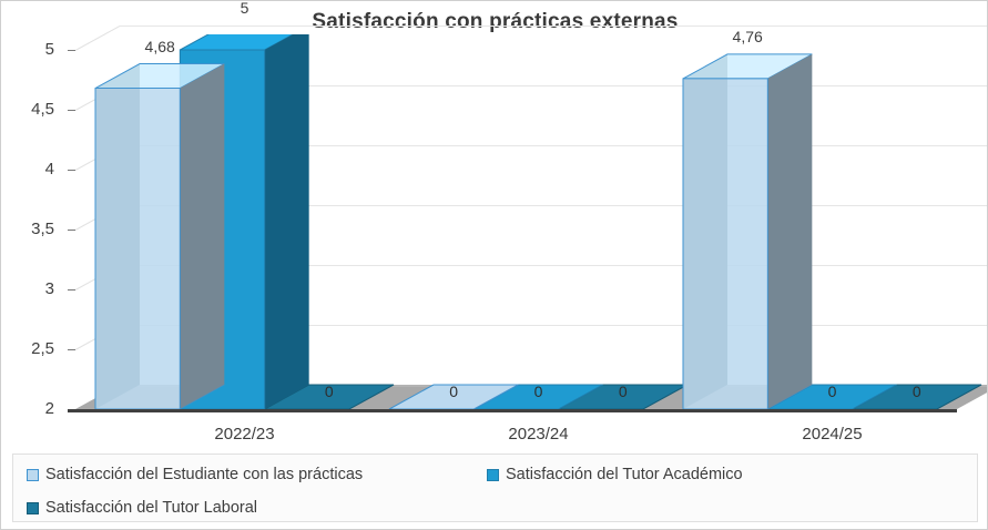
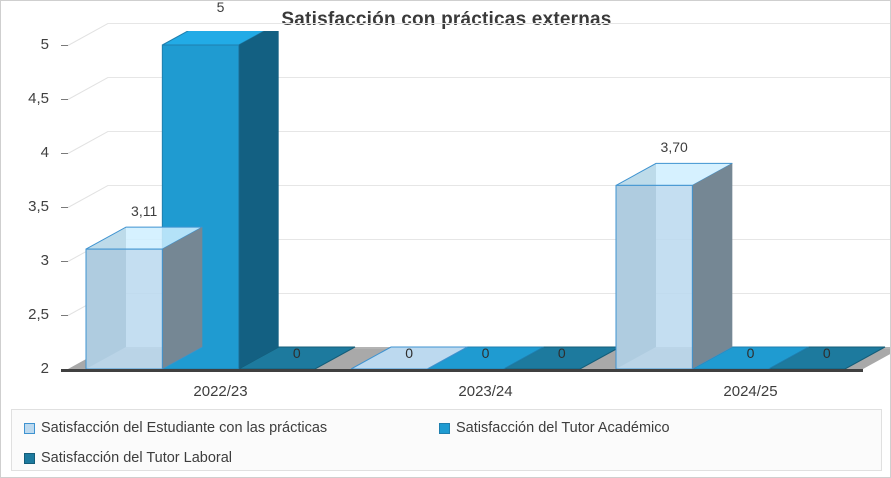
Satisfacción del Estudiante con las prácticas/2022/23: 4,68 -> 3,11
Satisfacción del Estudiante con las prácticas/2024/25: 4,76 -> 3,70
